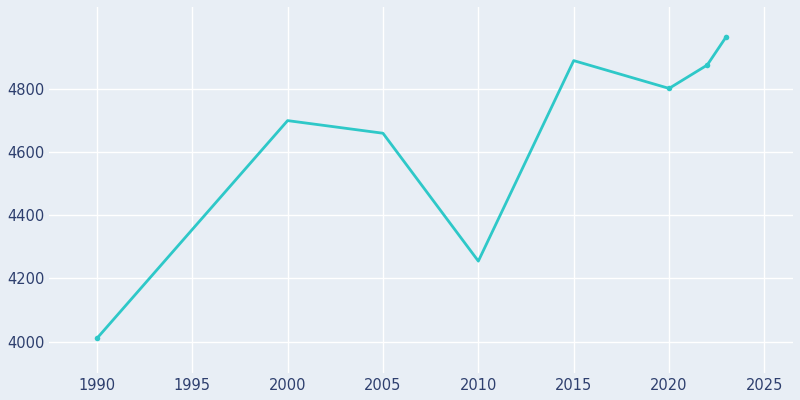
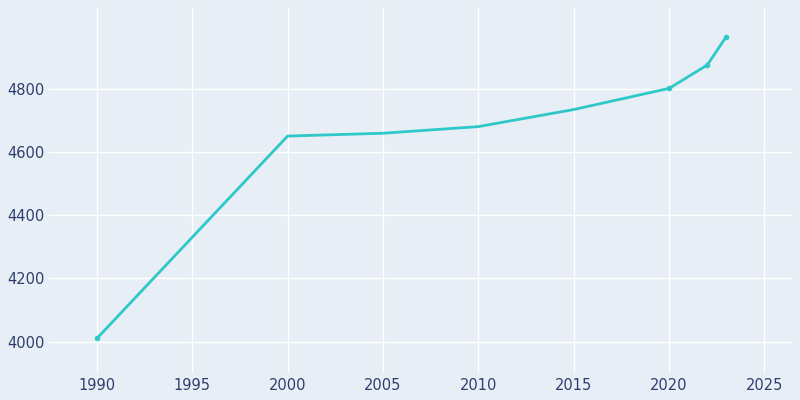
2000: 4700 -> 4651
2010: 4255 -> 4681
2015: 4890 -> 4735
